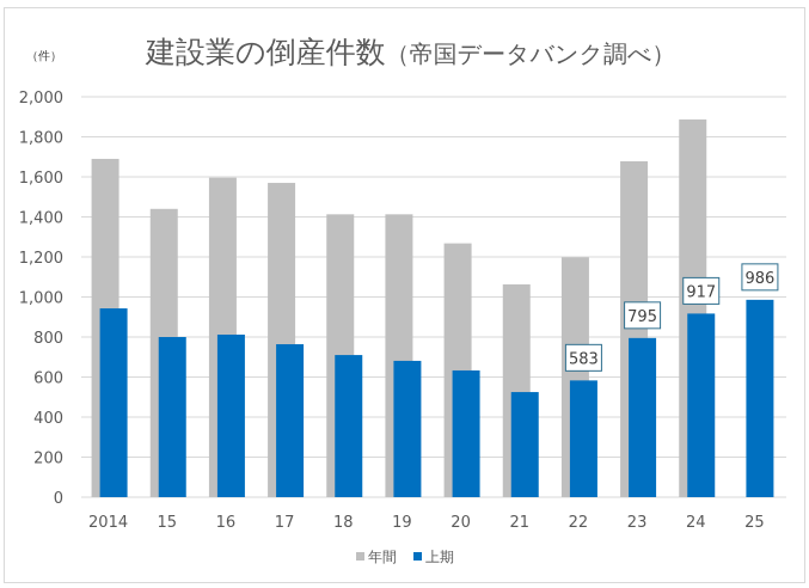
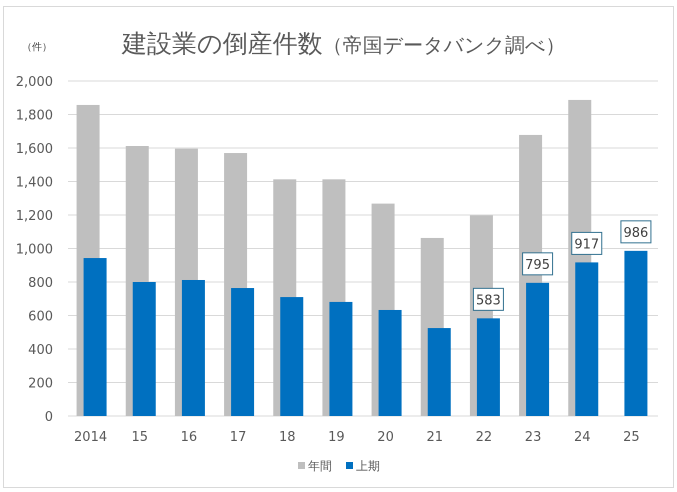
年間/2014: 1690 -> 1860
年間/15: 1440 -> 1610
